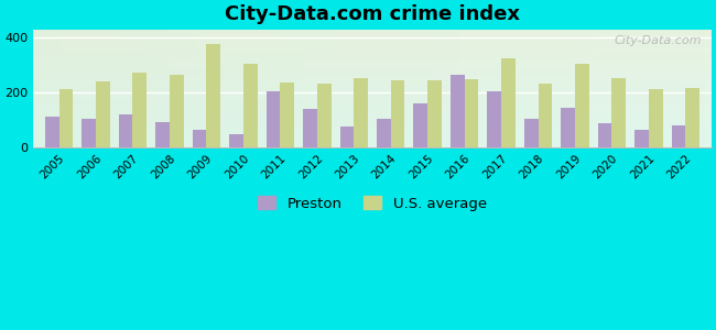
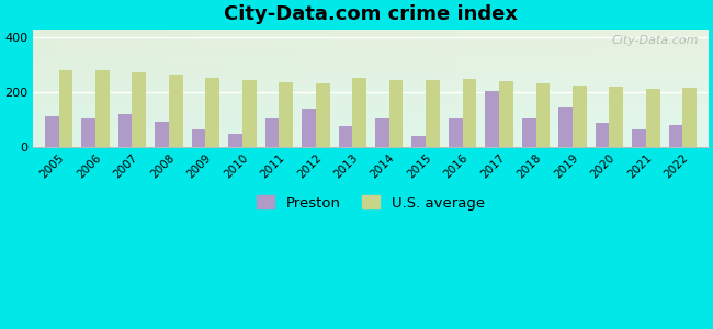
U.S. average/2005: 210 -> 280
U.S. average/2006: 240 -> 280
U.S. average/2009: 375 -> 252
U.S. average/2010: 305 -> 245
Preston/2011: 205 -> 105
Preston/2015: 160 -> 38
Preston/2016: 265 -> 105
U.S. average/2017: 325 -> 238
U.S. average/2019: 305 -> 225
U.S. average/2020: 250 -> 218
